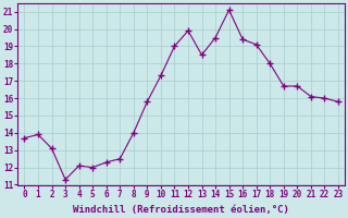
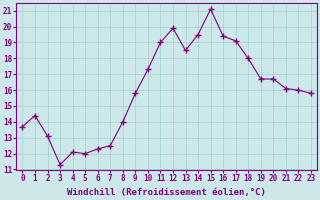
1: 13.9 -> 14.4
